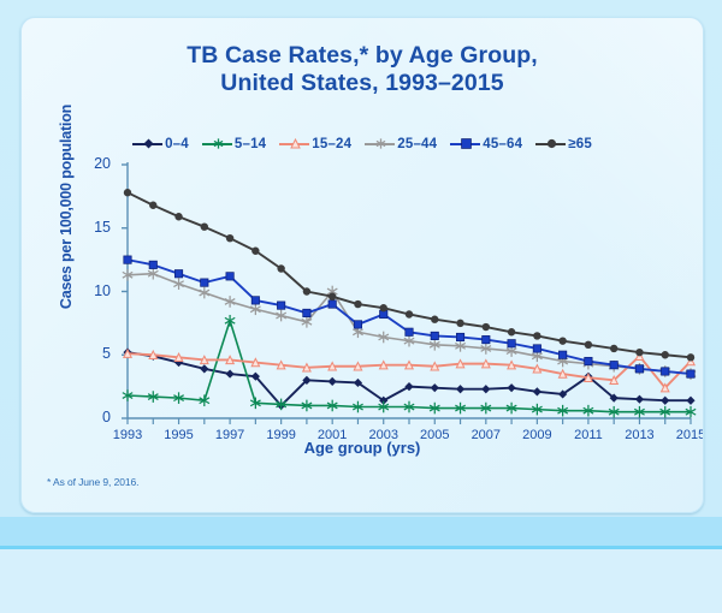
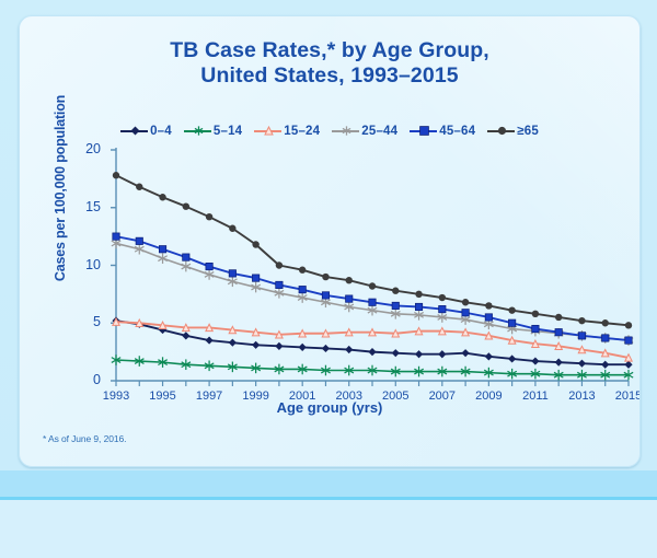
25–44/1993: 11.3 -> 11.9
5–14/1997: 7.7 -> 1.3
45–64/1997: 11.2 -> 9.9
0–4/1999: 1.0 -> 3.1
25–44/2001: 10.0 -> 7.2
45–64/2001: 9.0 -> 7.9
0–4/2003: 1.4 -> 2.7
45–64/2003: 8.2 -> 7.1
0–4/2011: 3.3 -> 1.7
15–24/2013: 4.9 -> 2.7
15–24/2015: 4.5 -> 2.0
